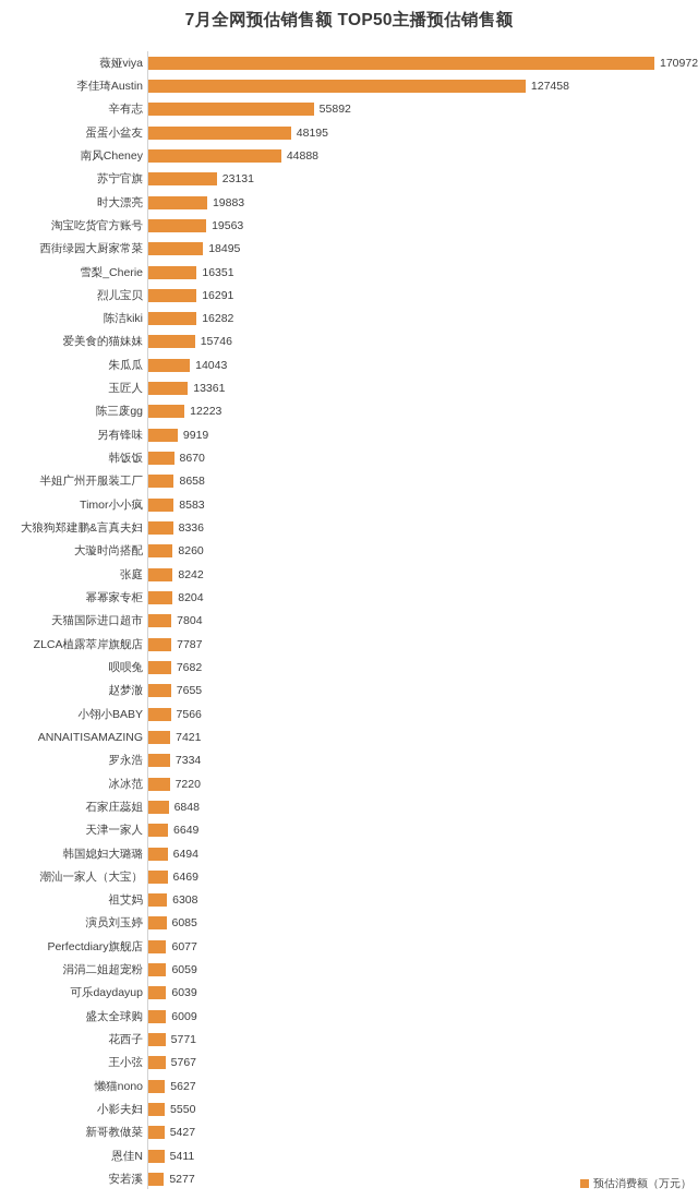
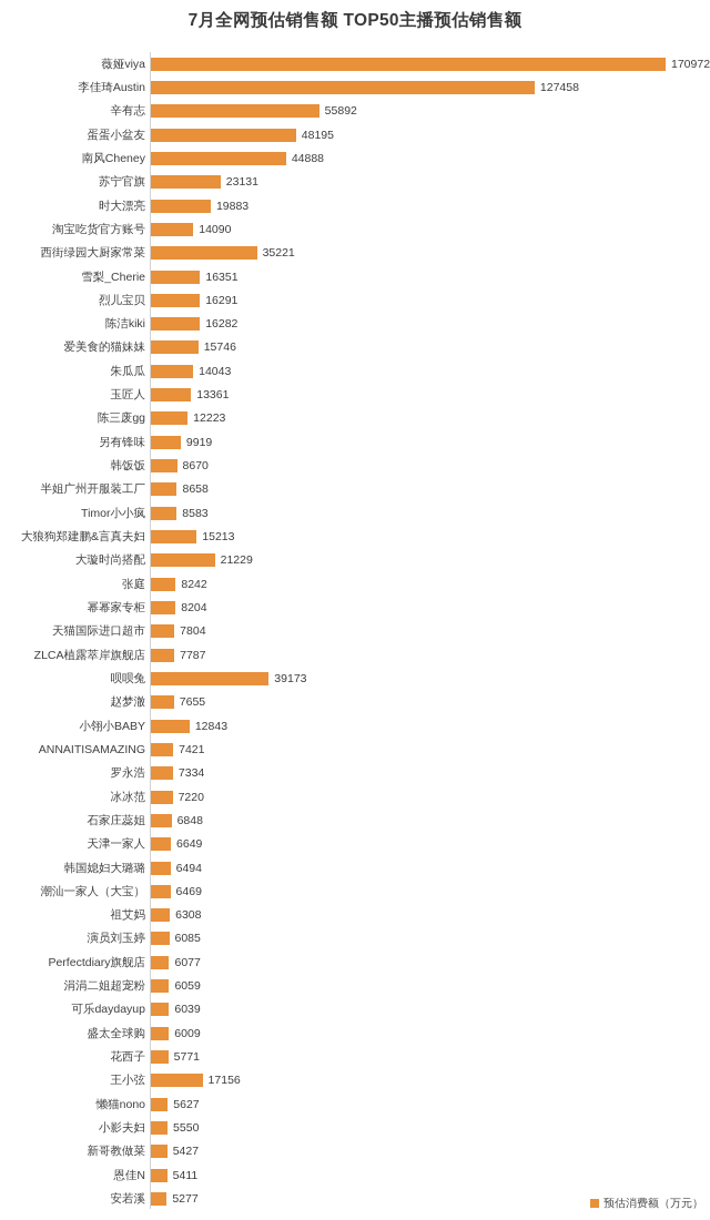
淘宝吃货官方账号: 19563 -> 14090
西街绿园大厨家常菜: 18495 -> 35221
大狼狗郑建鹏&言真夫妇: 8336 -> 15213
大璇时尚搭配: 8260 -> 21229
呗呗兔: 7682 -> 39173
小翎小BABY: 7566 -> 12843
王小弦: 5767 -> 17156
